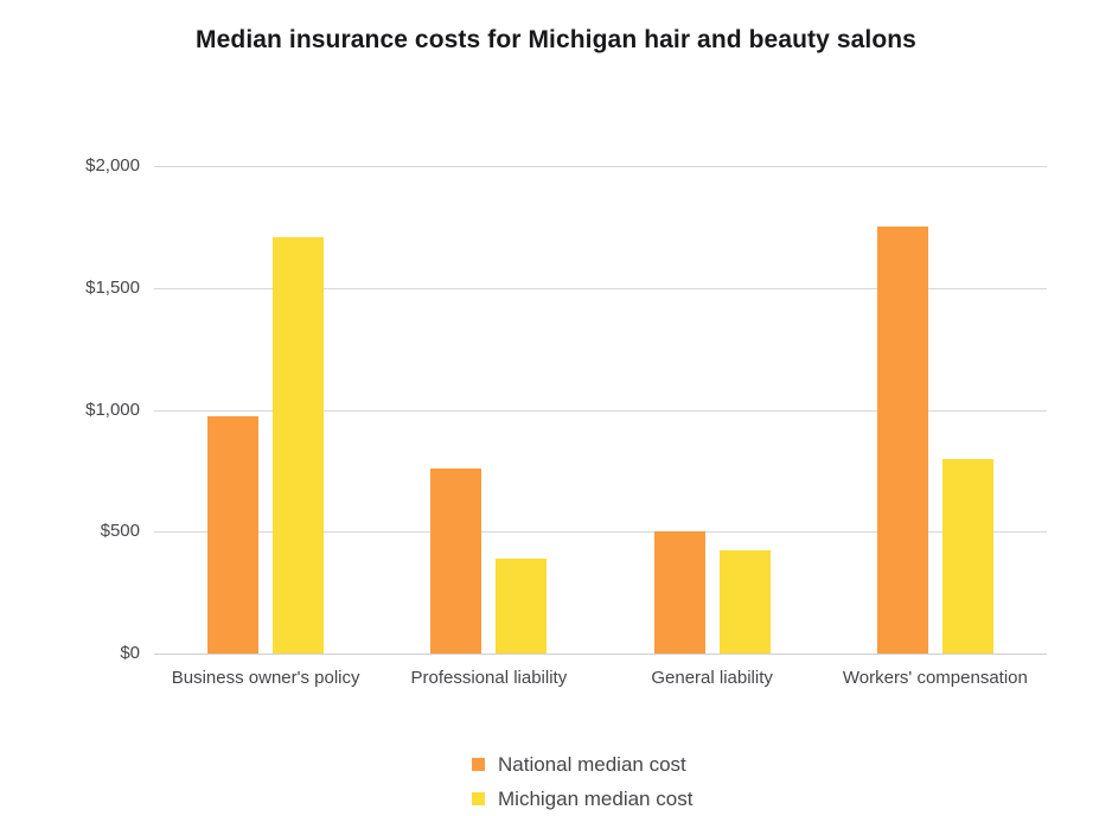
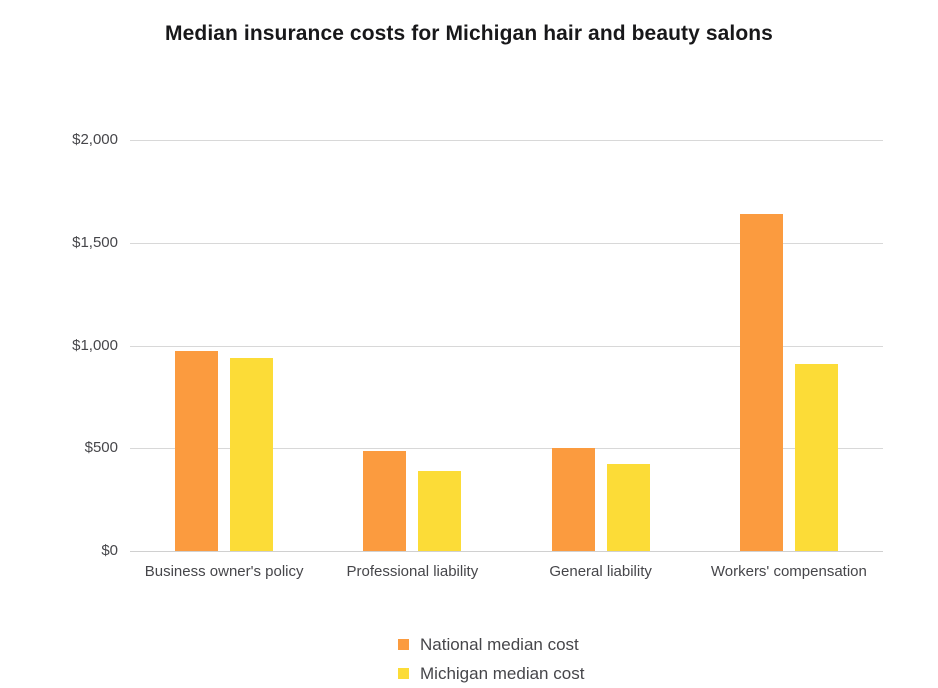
Michigan median cost/Business owner's policy: $1710 -> $940
National median cost/Professional liability: $760 -> $480
National median cost/Workers' compensation: $1750 -> $1640
Michigan median cost/Workers' compensation: $800 -> $910
